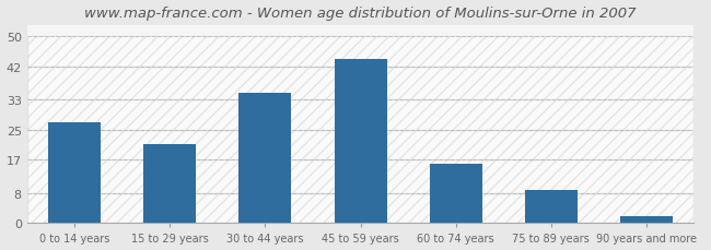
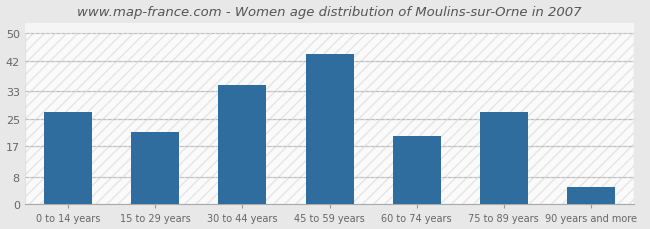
60 to 74 years: 16 -> 20
75 to 89 years: 9 -> 27
90 years and more: 2 -> 5
